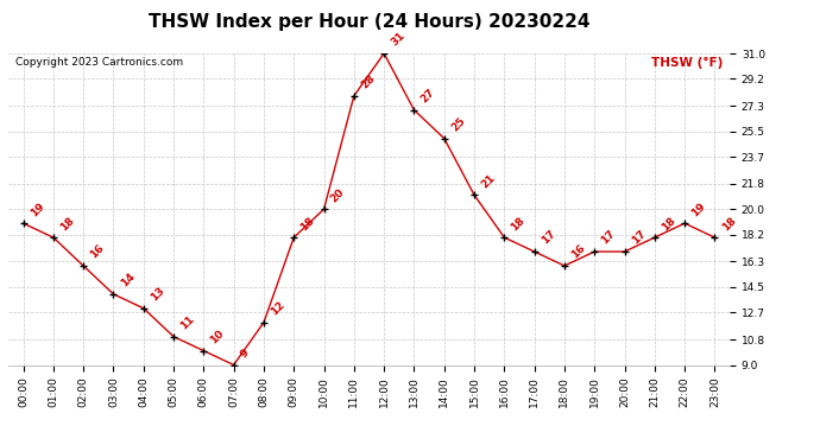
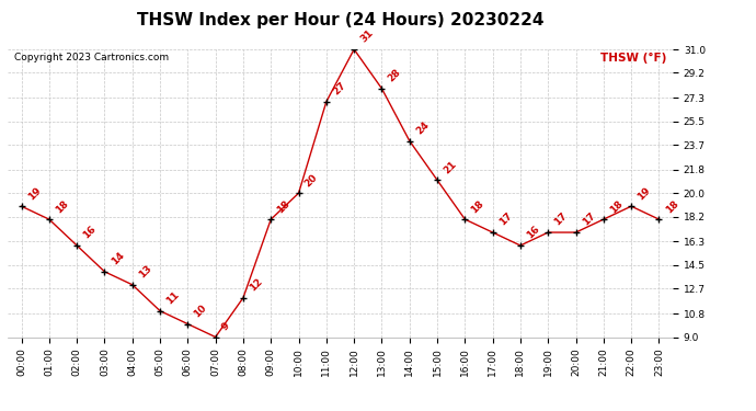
11:00: 28 -> 27
13:00: 27 -> 28
14:00: 25 -> 24
